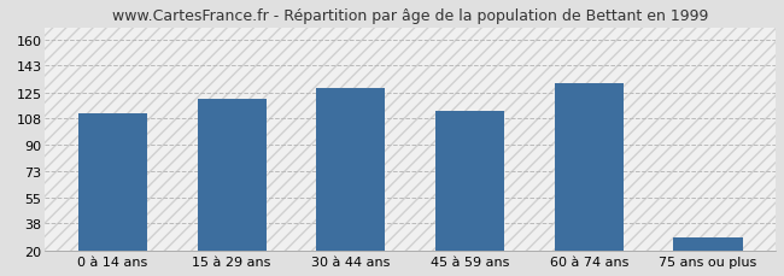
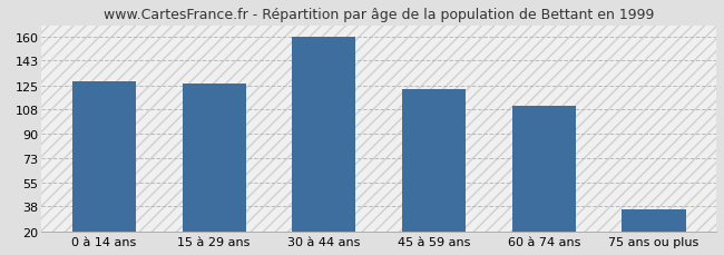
0 à 14 ans: 111 -> 128
15 à 29 ans: 121 -> 126
30 à 44 ans: 128 -> 160
45 à 59 ans: 113 -> 122
60 à 74 ans: 131 -> 110
75 ans ou plus: 29 -> 36
